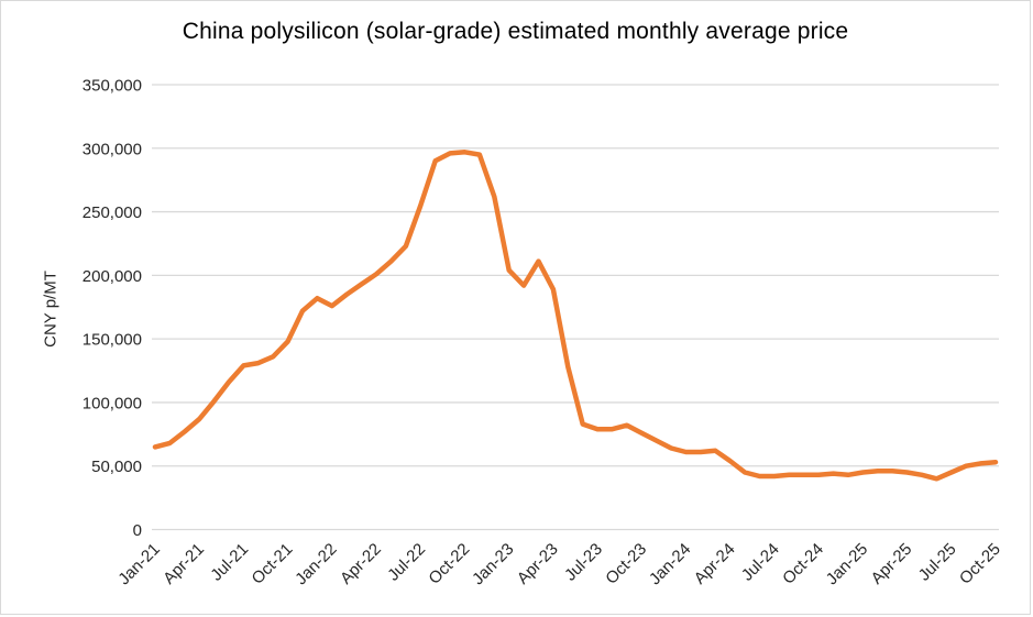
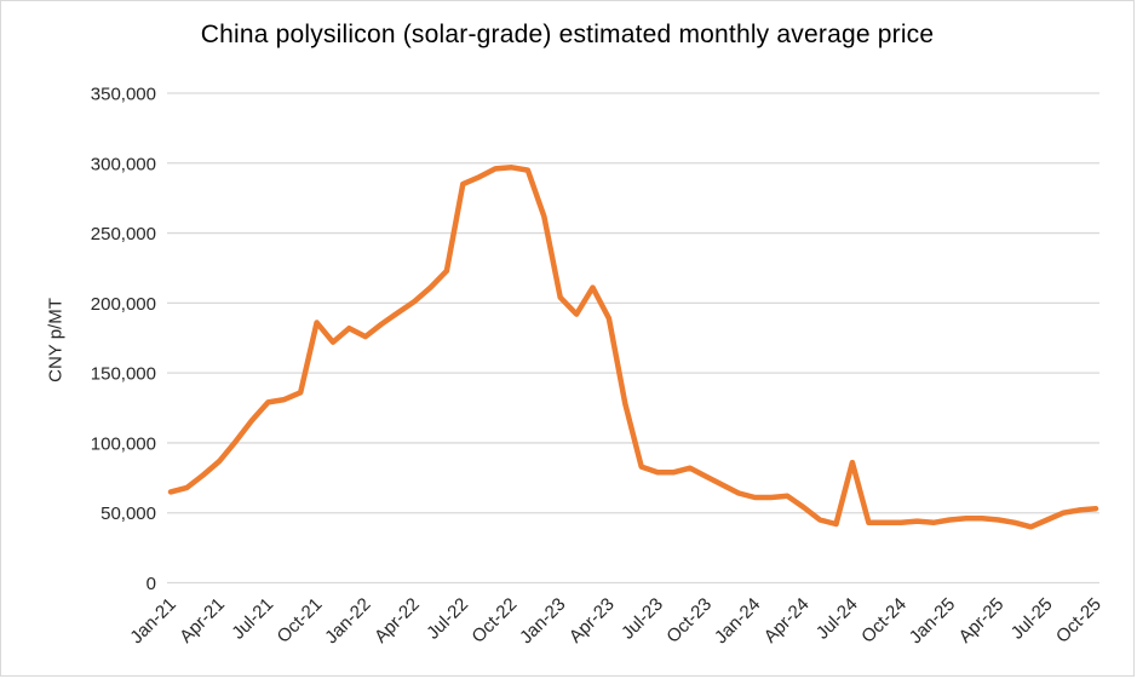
Oct-21: 148000 -> 186000
Jul-22: 255000 -> 285000
Jul-24: 42000 -> 86000
